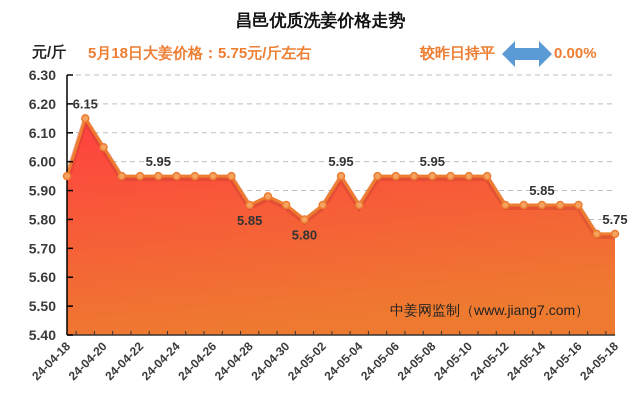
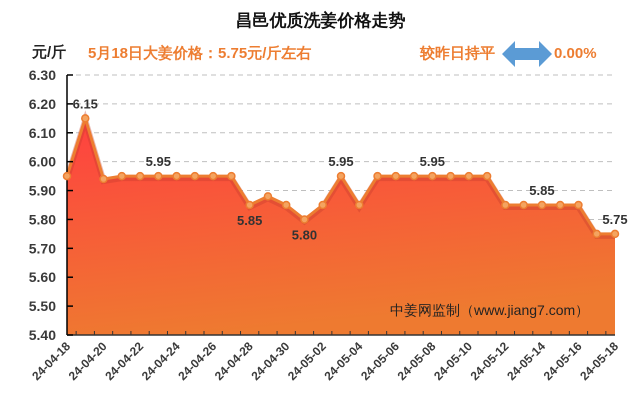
24-04-20: 6.05 -> 5.94
